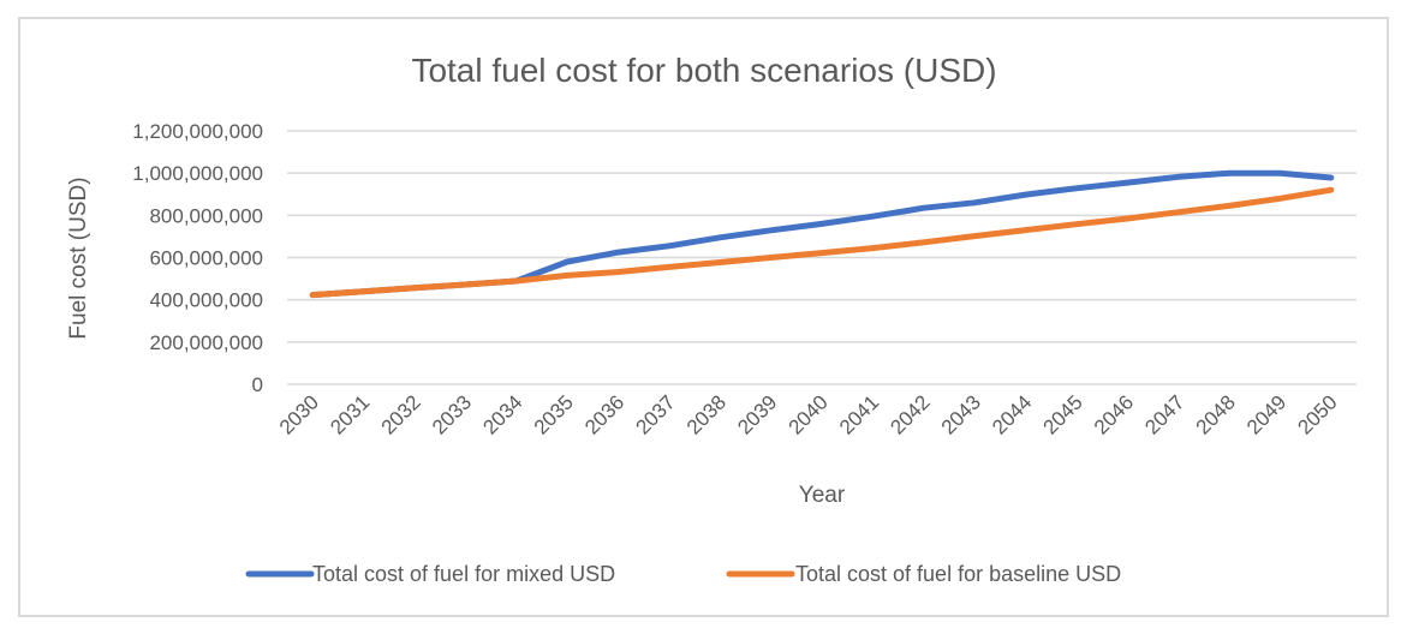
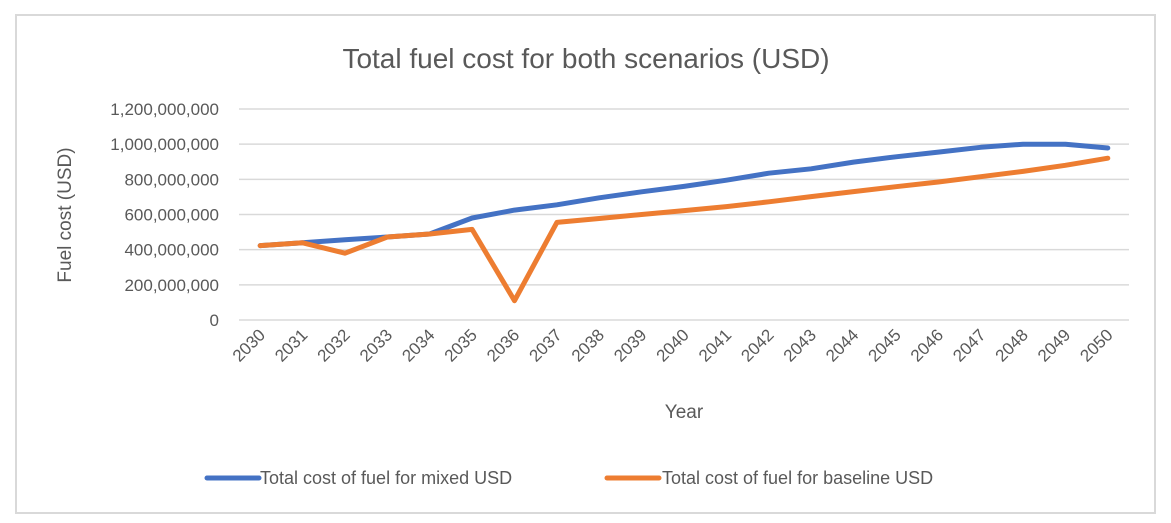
Total cost of fuel for baseline USD/2032: 460000000 -> 380000000
Total cost of fuel for baseline USD/2036: 530000000 -> 110000000
